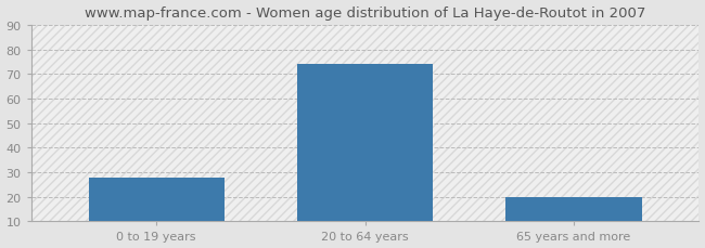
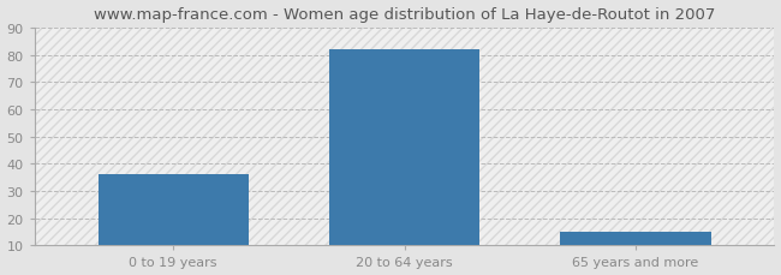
0 to 19 years: 28 -> 36
20 to 64 years: 74 -> 82
65 years and more: 20 -> 15
